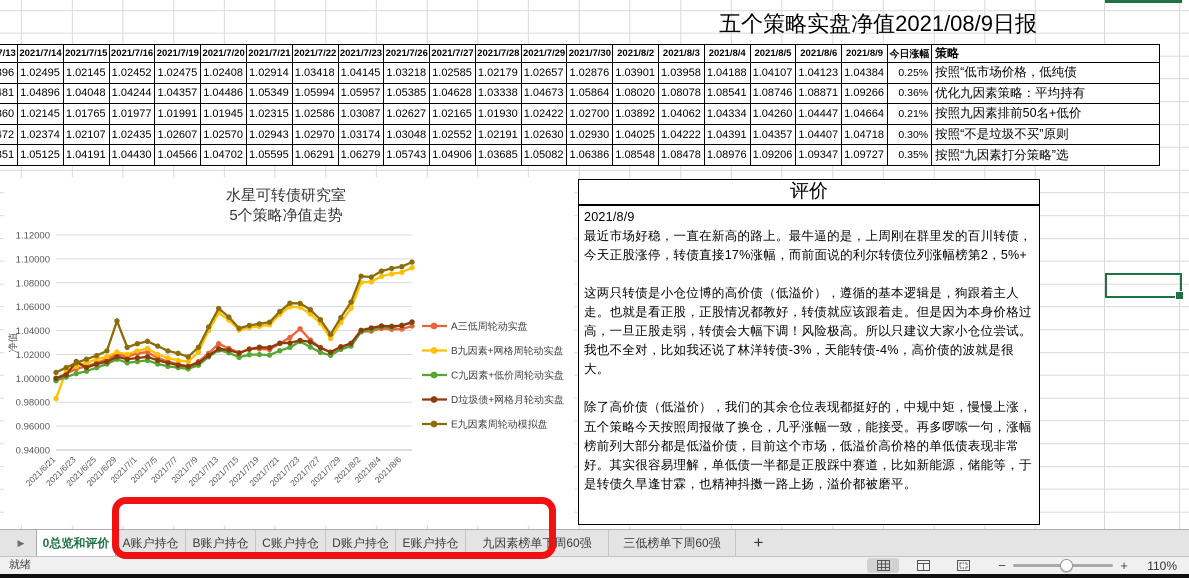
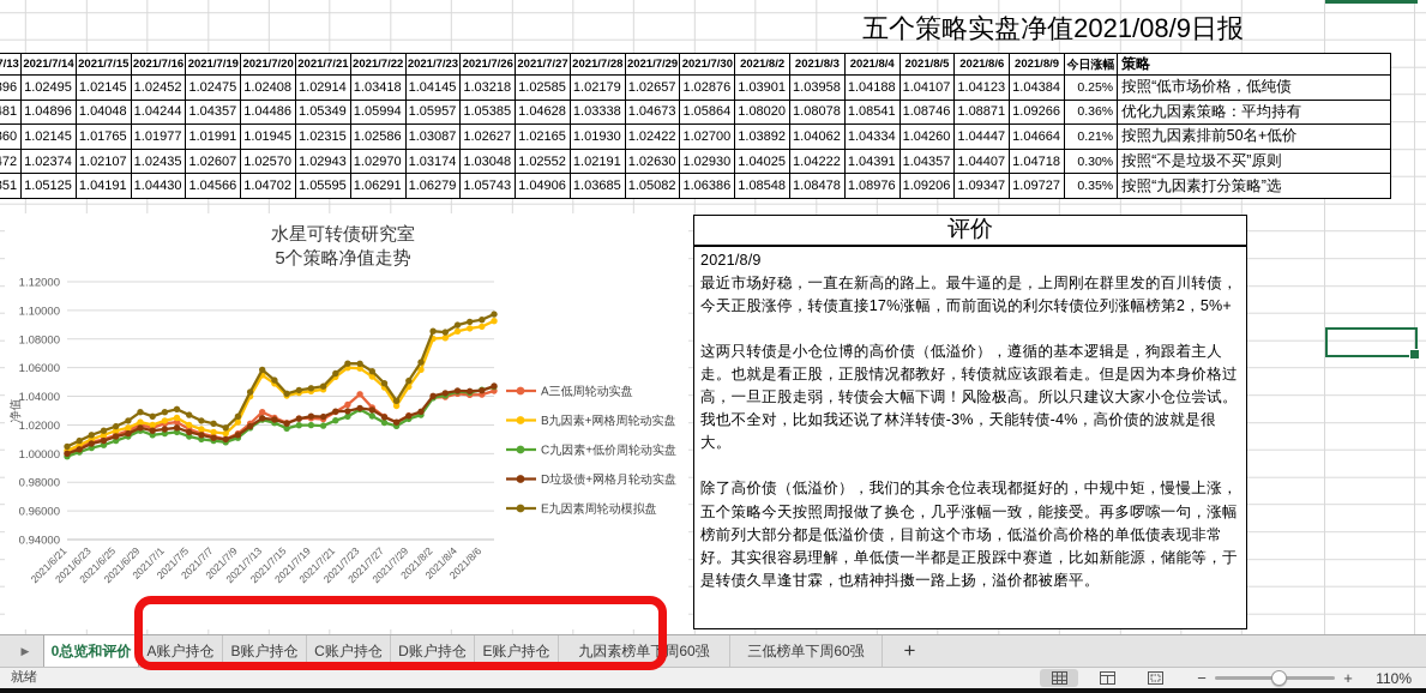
B九因素+网格周轮动实盘/2021/6/21: 0.983 -> 1.002
D垃圾债+网格月轮动实盘/2021/6/23: 1.014 -> 1.007
E九因素周轮动模拟盘/2021/6/29: 1.048 -> 1.029
